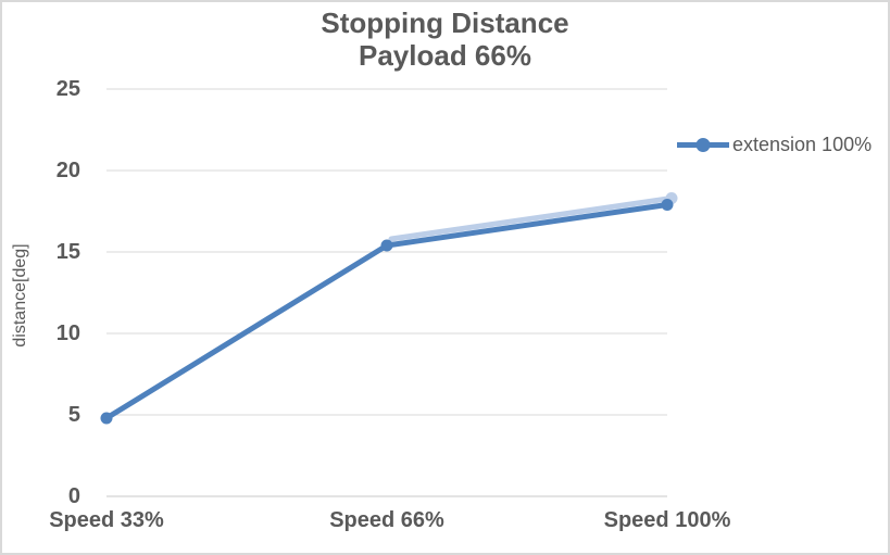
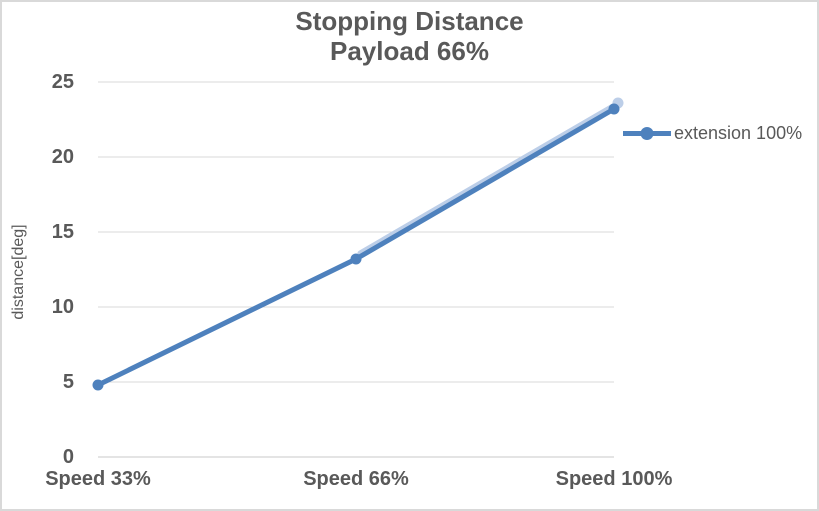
Speed 66%: 15.4 -> 13.2
Speed 100%: 17.9 -> 23.2
